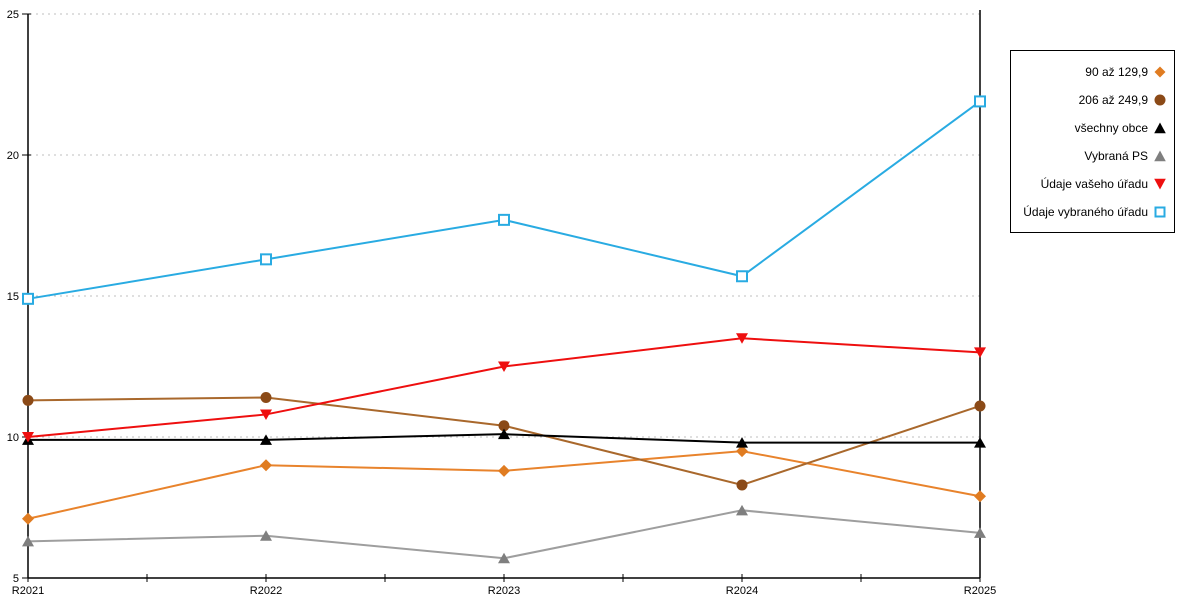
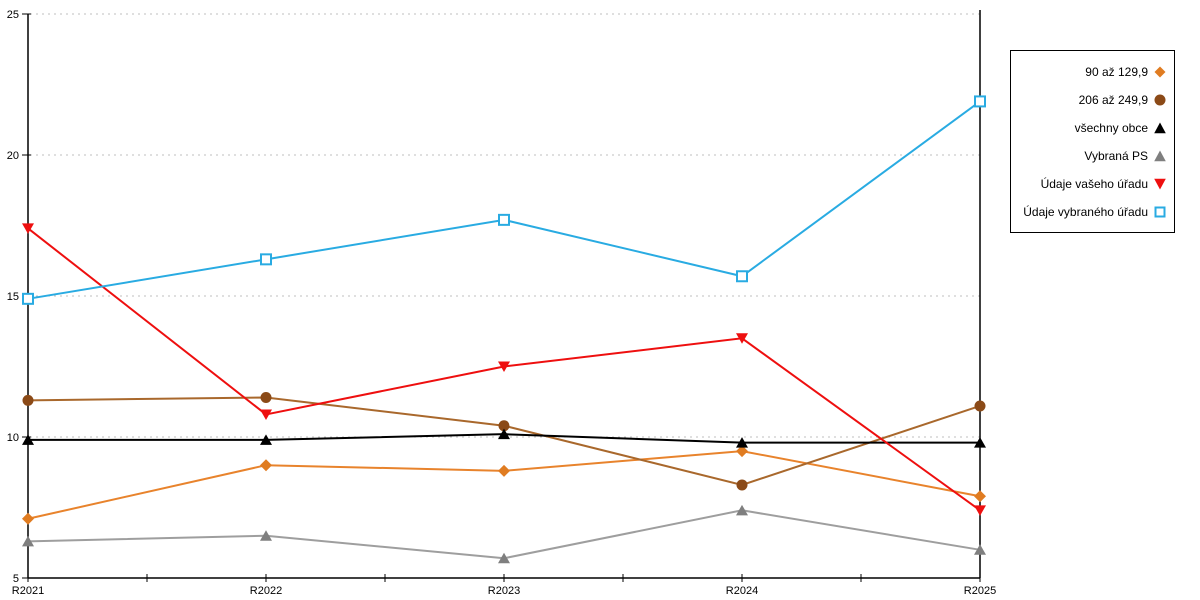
Údaje vašeho úřadu/R2021: 10.0 -> 17.4
Vybraná PS/R2025: 6.6 -> 6.0
Údaje vašeho úřadu/R2025: 13.0 -> 7.4
